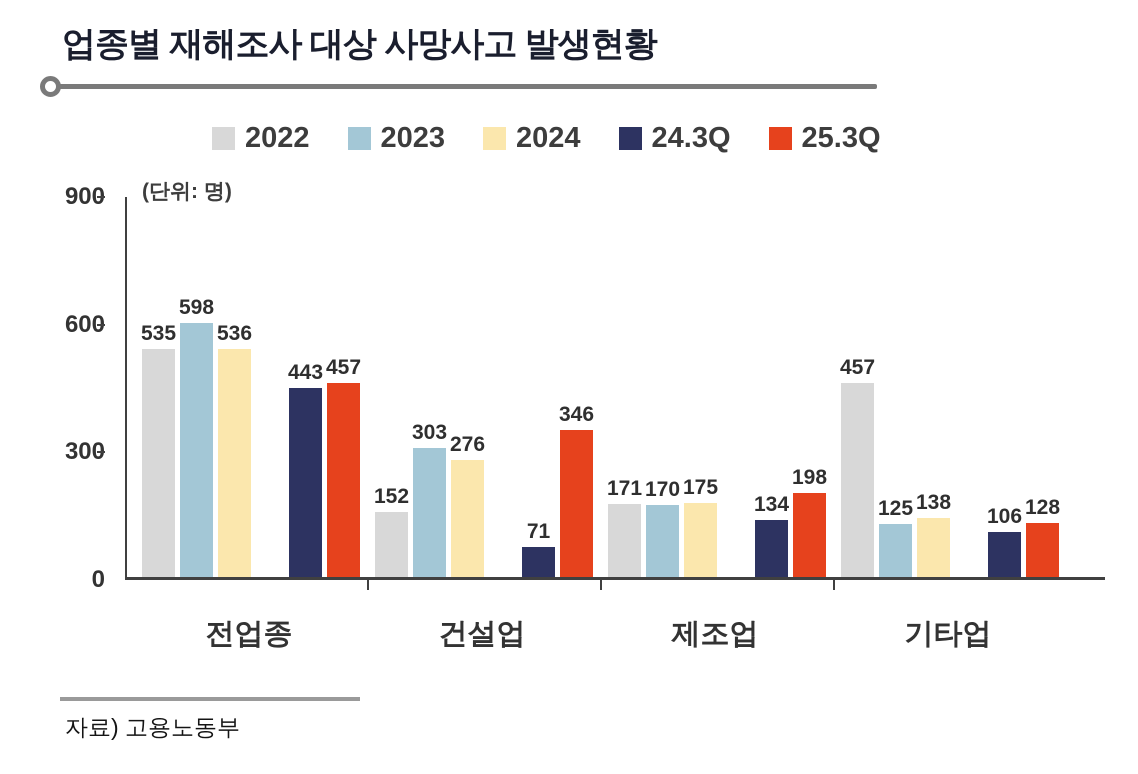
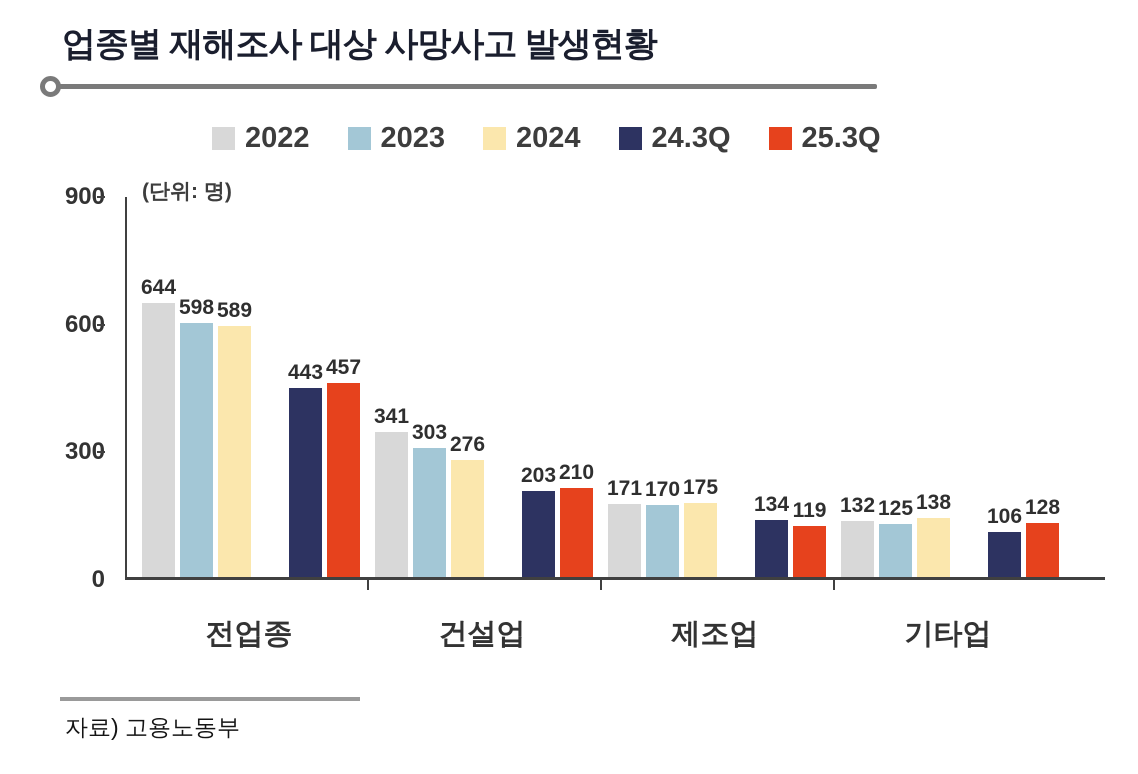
2022/전업종: 535 -> 644
2024/전업종: 536 -> 589
2022/건설업: 152 -> 341
24.3Q/건설업: 71 -> 203
25.3Q/건설업: 346 -> 210
25.3Q/제조업: 198 -> 119
2022/기타업: 457 -> 132
